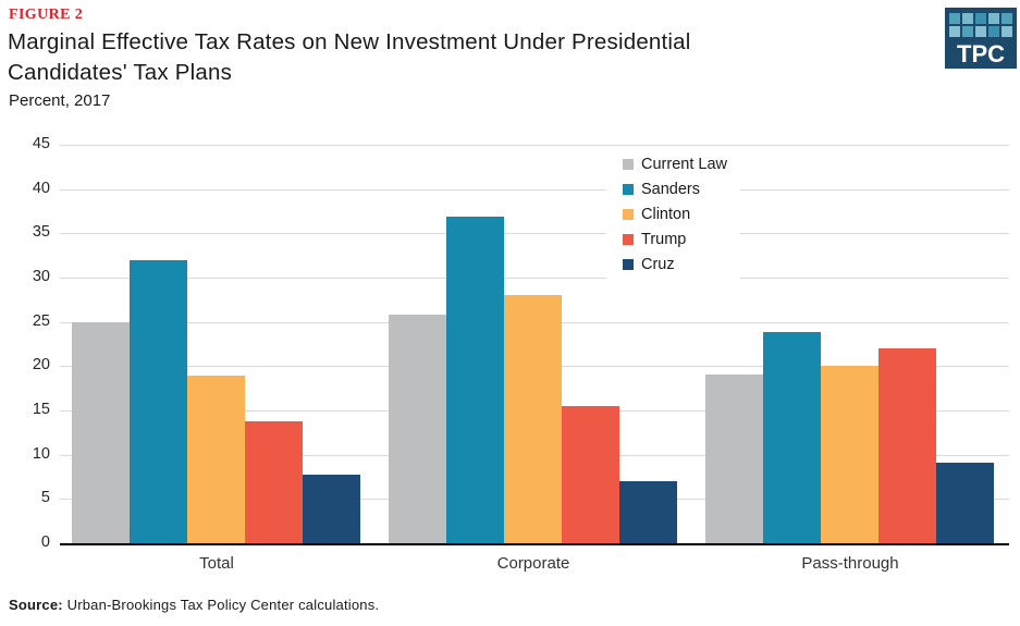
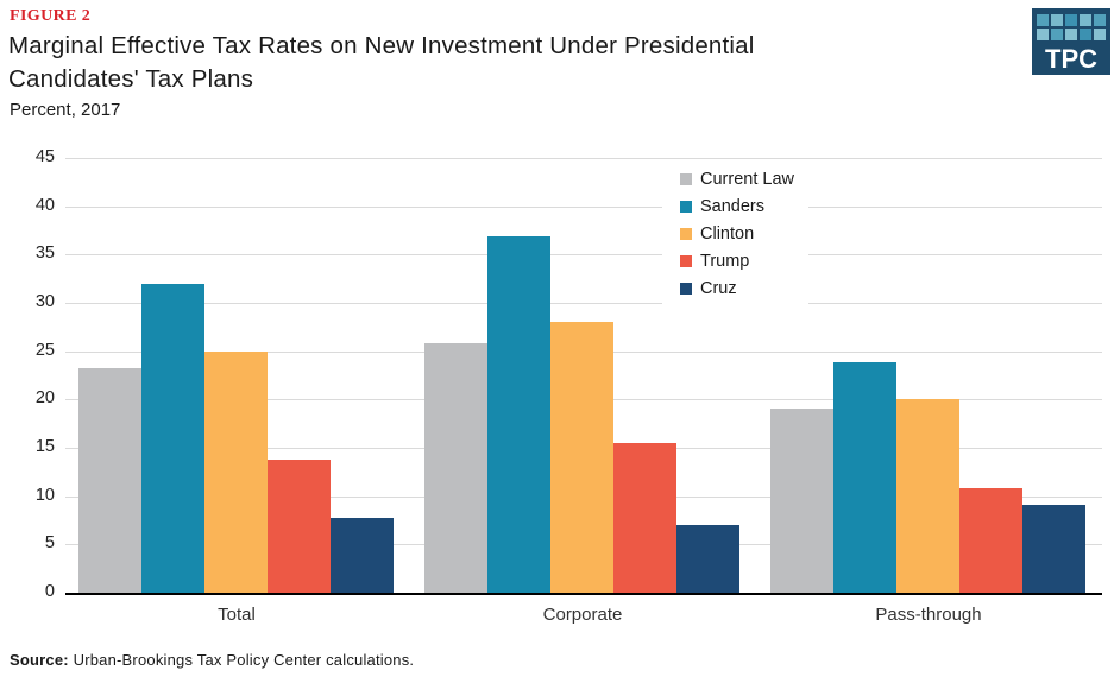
Current Law/Total: 25 -> 23
Clinton/Total: 19 -> 25
Trump/Pass-through: 22 -> 11
